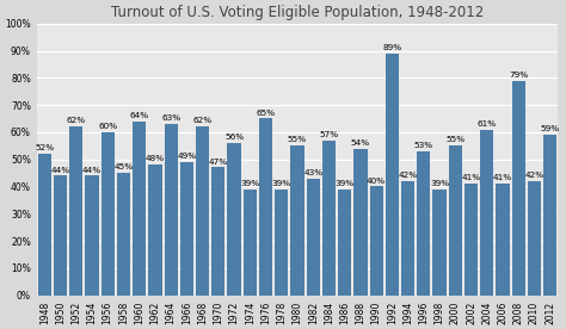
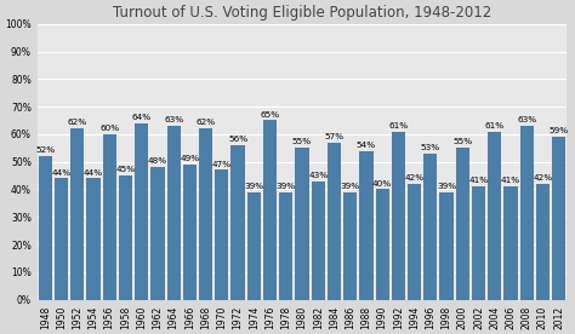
1992: 89% -> 61%
2008: 79% -> 63%
